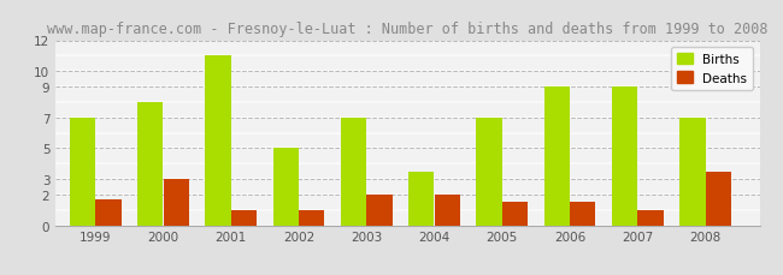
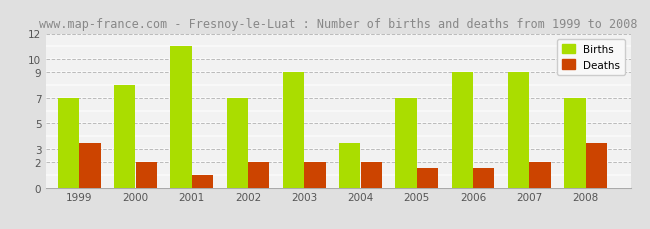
Deaths/1999: 1.7 -> 3.5
Deaths/2000: 3.0 -> 2.0
Births/2002: 5.0 -> 7.0
Deaths/2002: 1.0 -> 2.0
Births/2003: 7.0 -> 9.0
Deaths/2007: 1.0 -> 2.0
